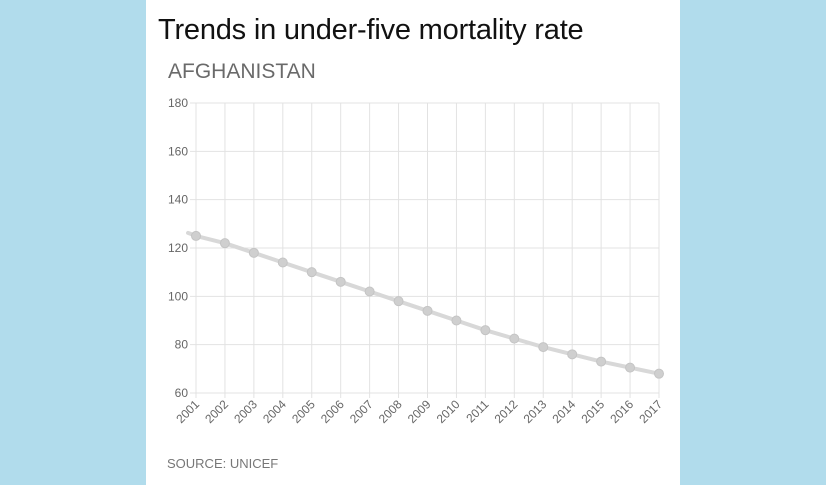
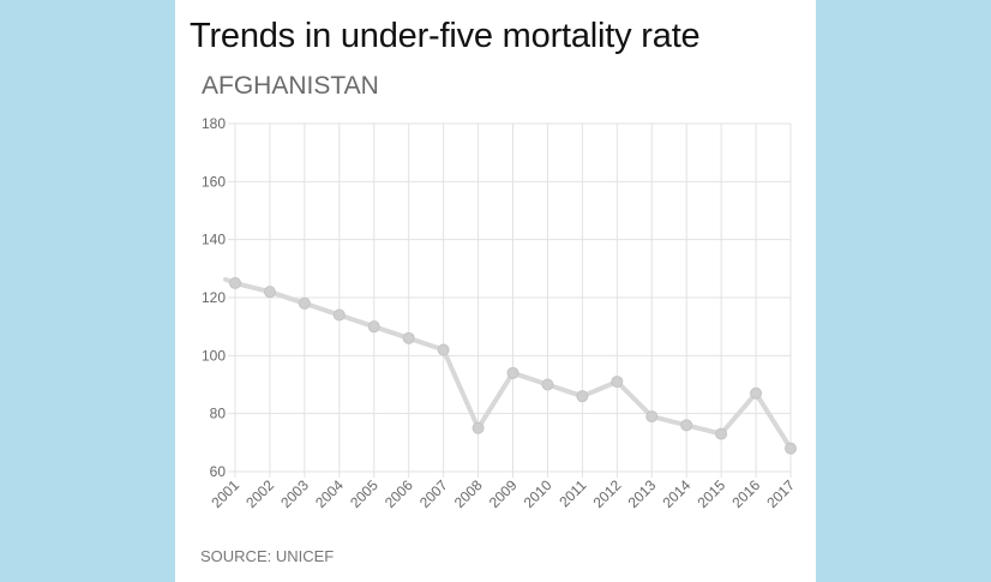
2008: 98 -> 75
2012: 82 -> 91
2016: 70 -> 87
